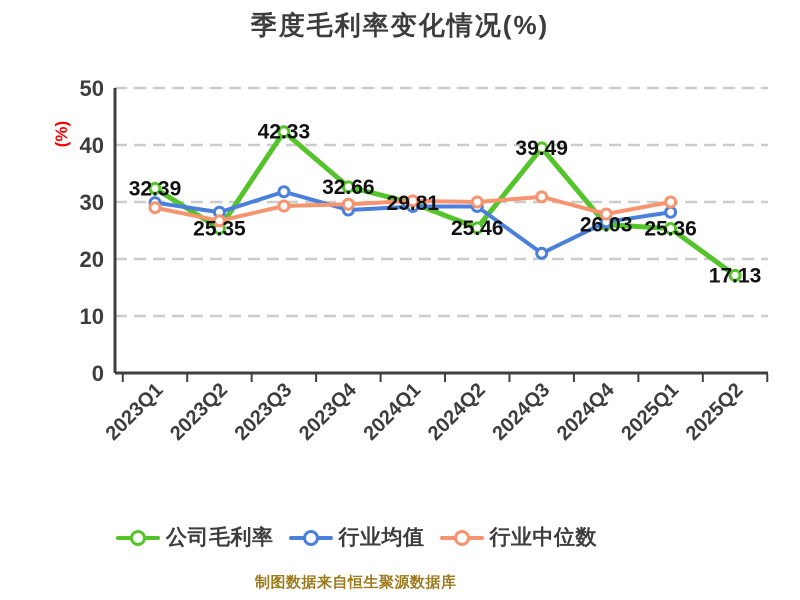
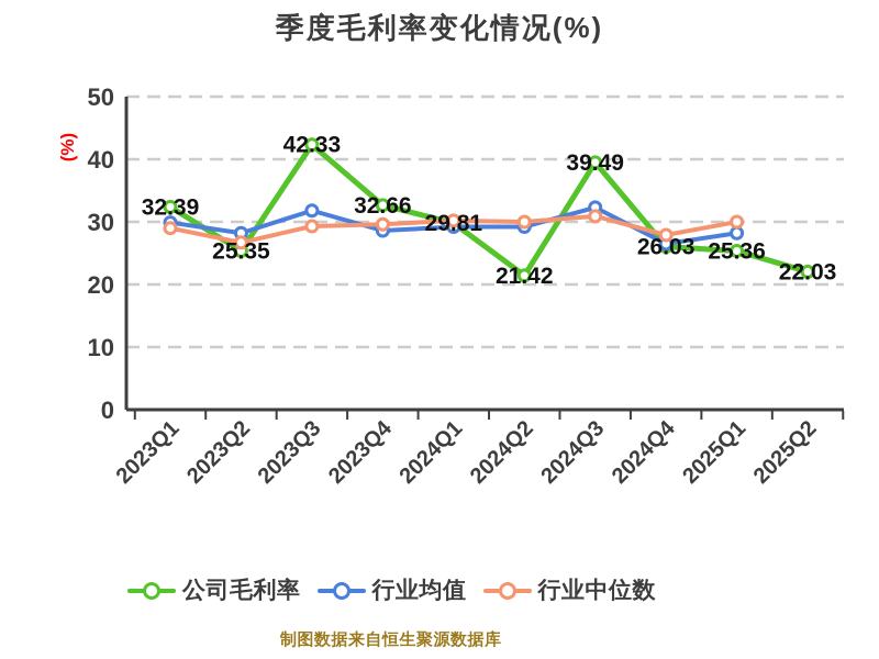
公司毛利率/2024Q2: 25.46 -> 21.42
行业均值/2024Q3: 21 -> 32
公司毛利率/2025Q2: 17.13 -> 22.03
